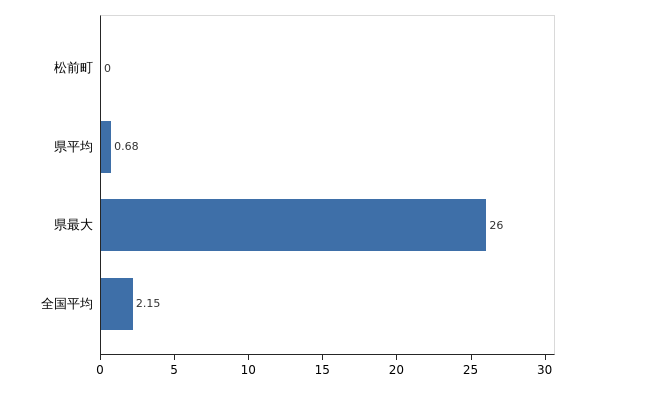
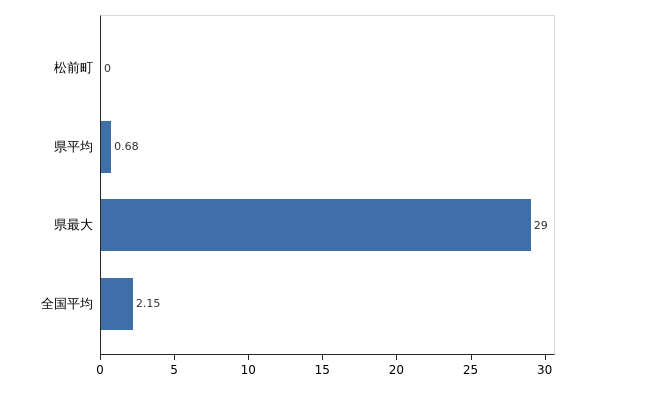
県最大: 26 -> 29
